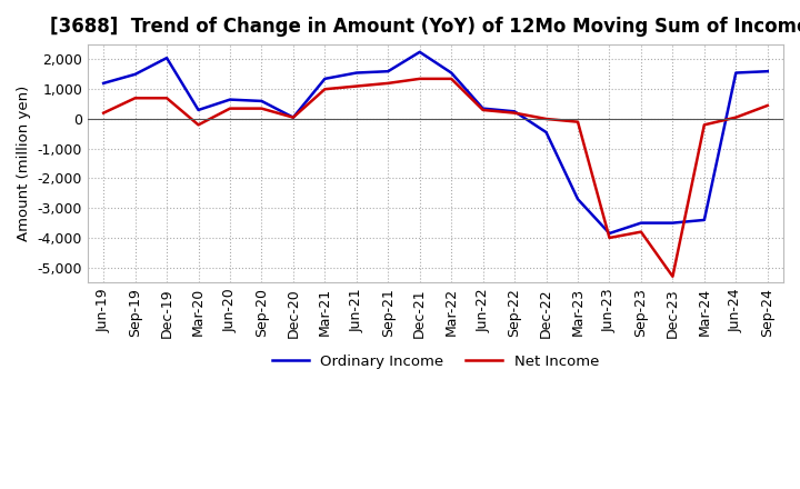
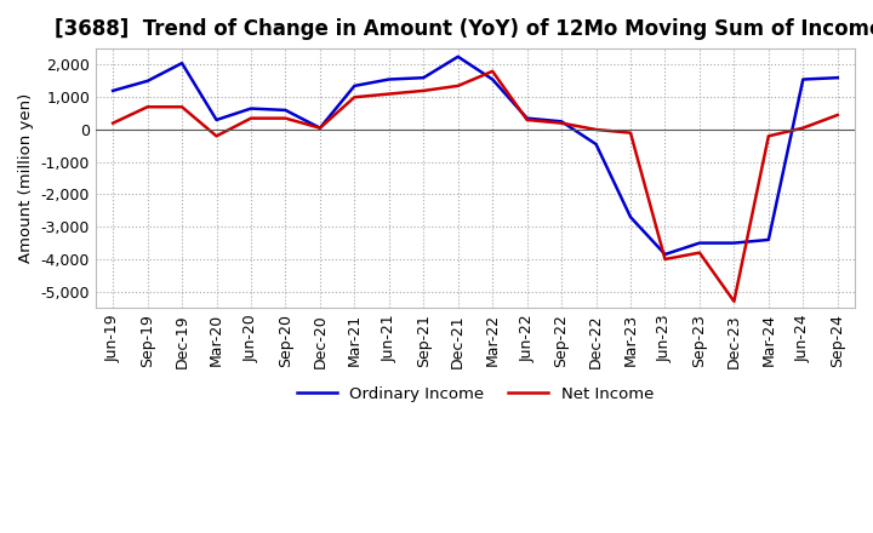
Net Income/Mar-22: 1,350 -> 1,800
